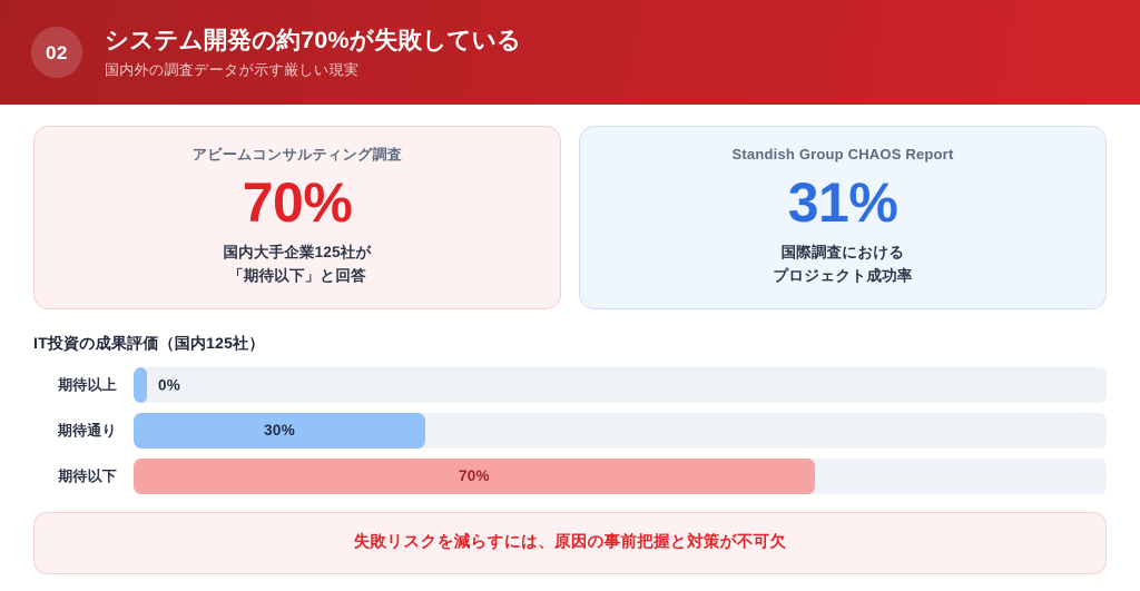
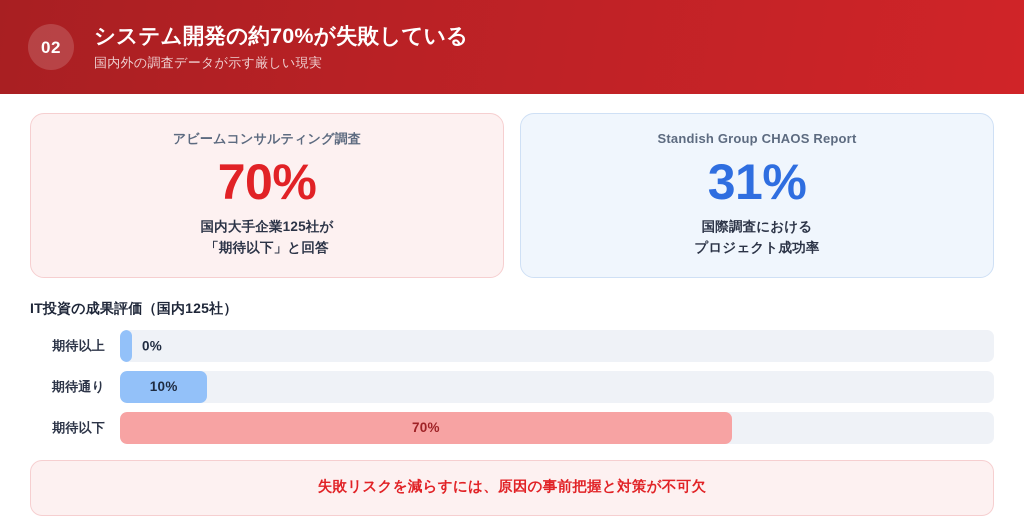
期待通り: 30% -> 10%
